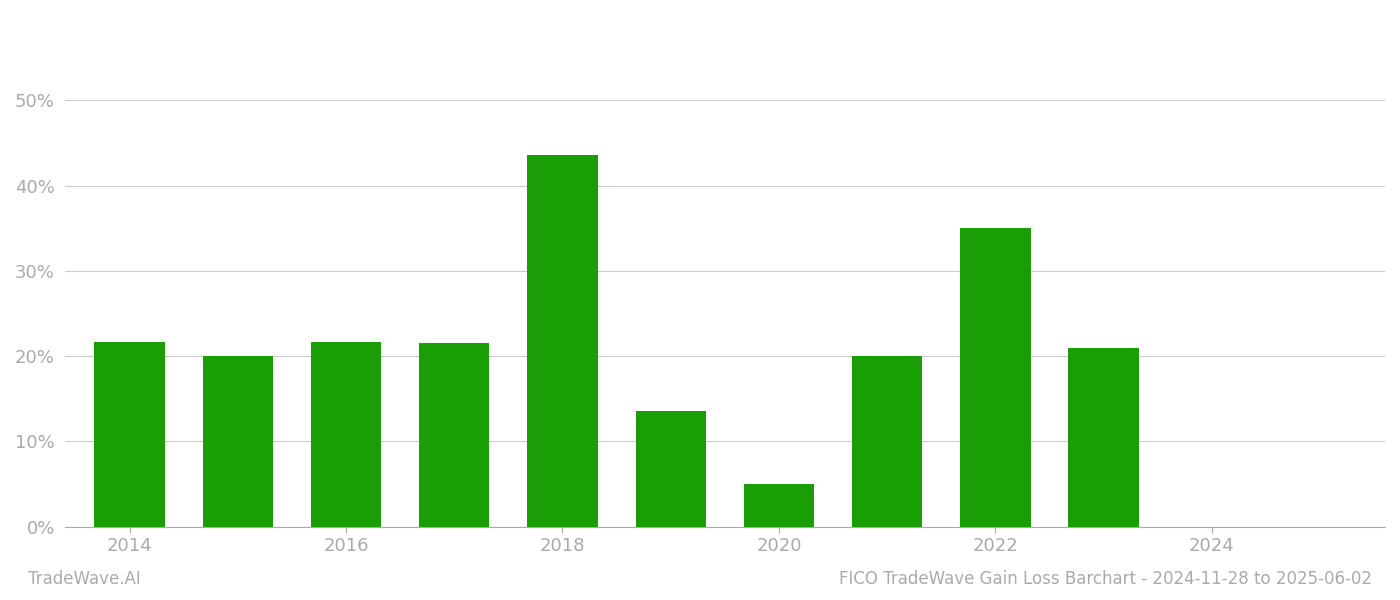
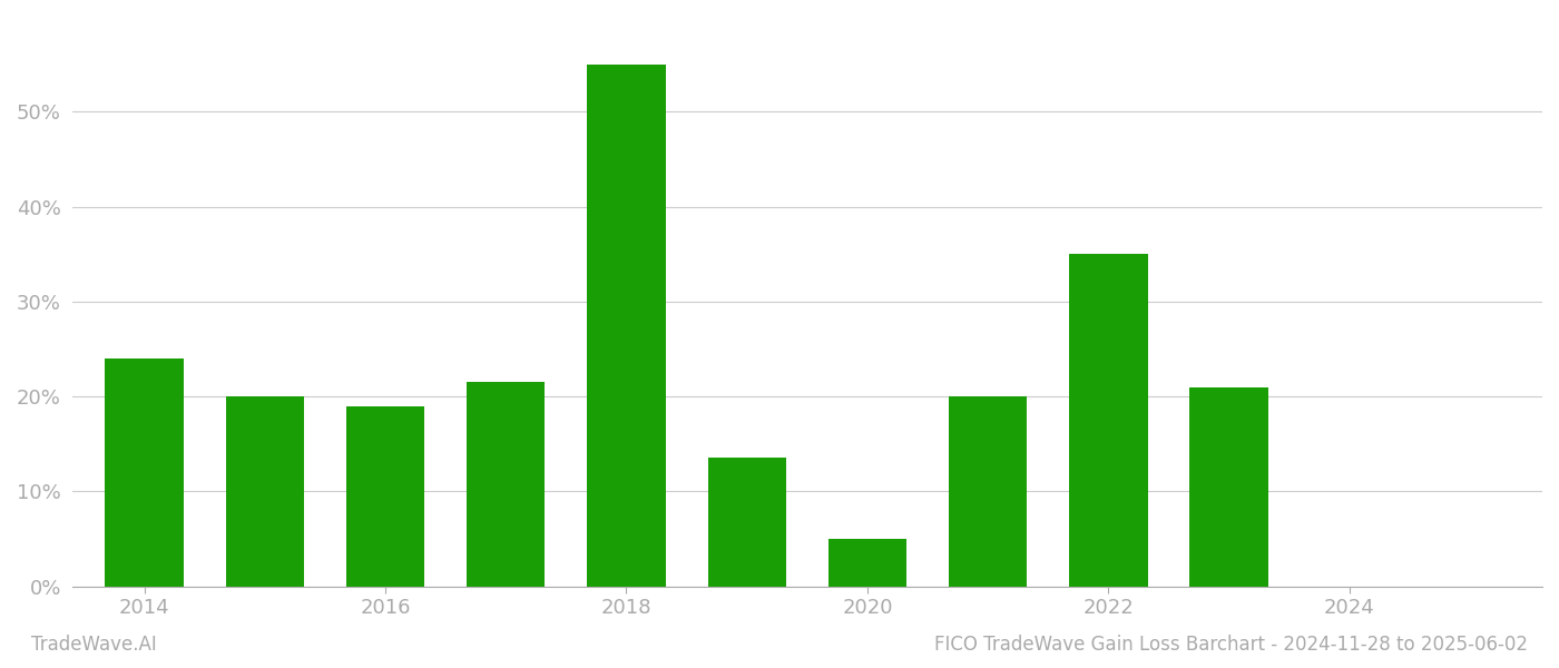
2014: 21.6% -> 24.0%
2016: 21.6% -> 19.0%
2018: 43.6% -> 55.0%
